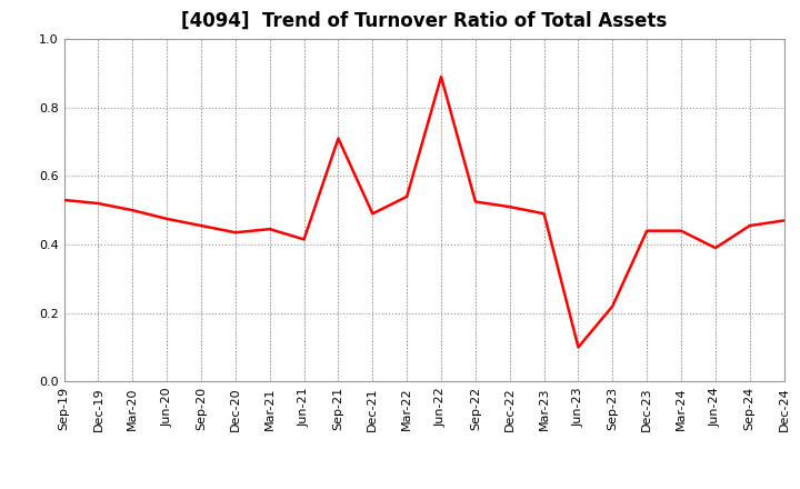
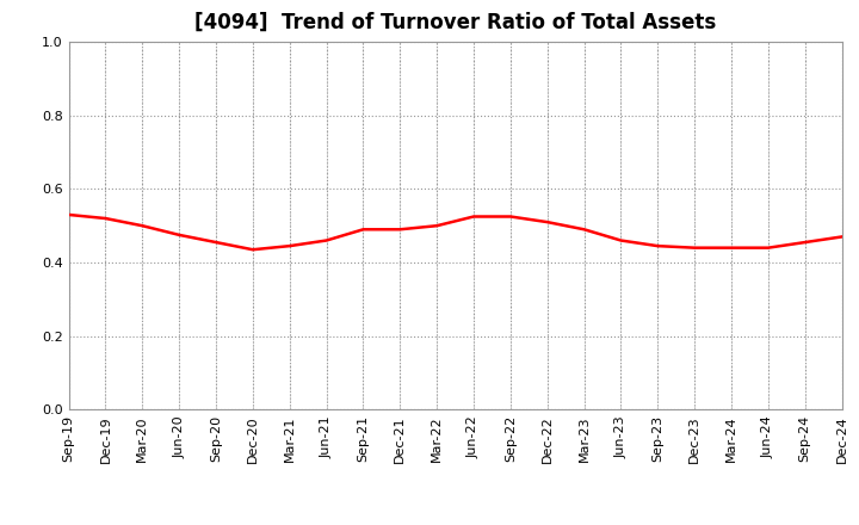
Jun-21: 0.415 -> 0.460
Sep-21: 0.710 -> 0.490
Mar-22: 0.540 -> 0.500
Jun-22: 0.890 -> 0.525
Jun-23: 0.100 -> 0.460
Sep-23: 0.220 -> 0.445
Jun-24: 0.390 -> 0.440
